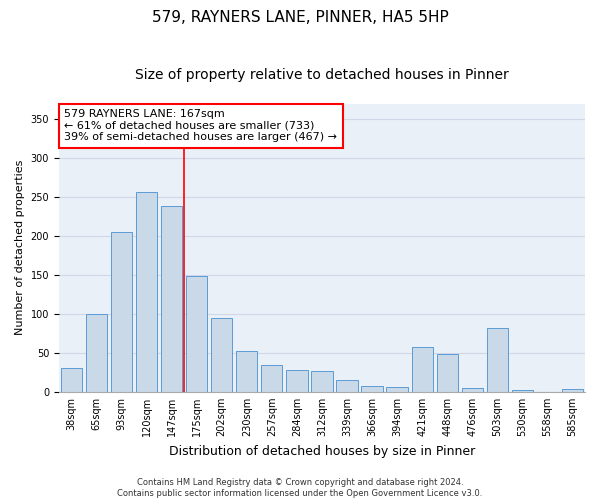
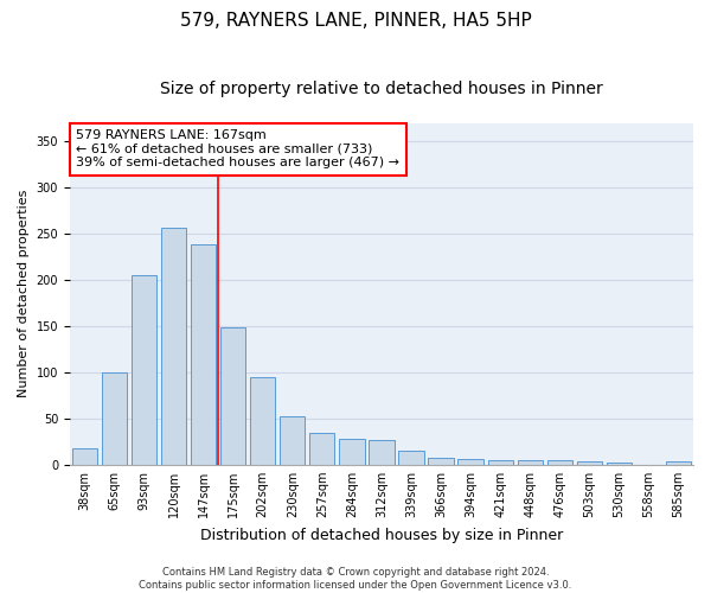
38sqm: 30 -> 18
421sqm: 58 -> 5
448sqm: 48 -> 5
503sqm: 82 -> 3
